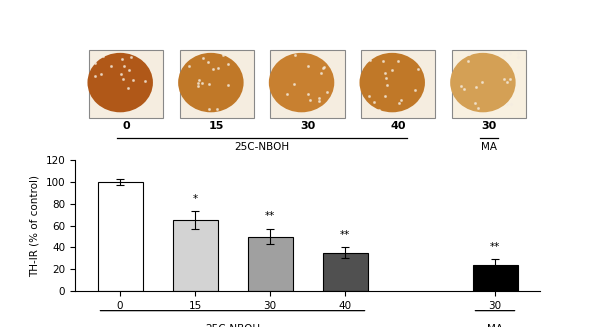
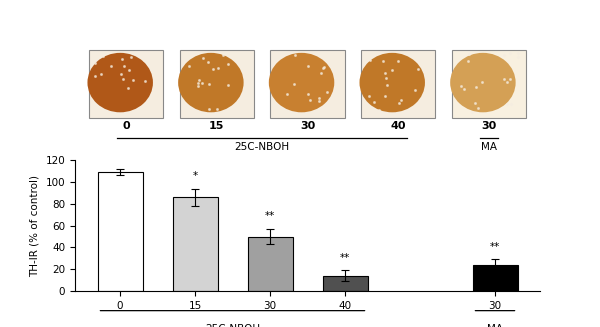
0: 100 -> 109
15: 65 -> 86
40: 35 -> 14
